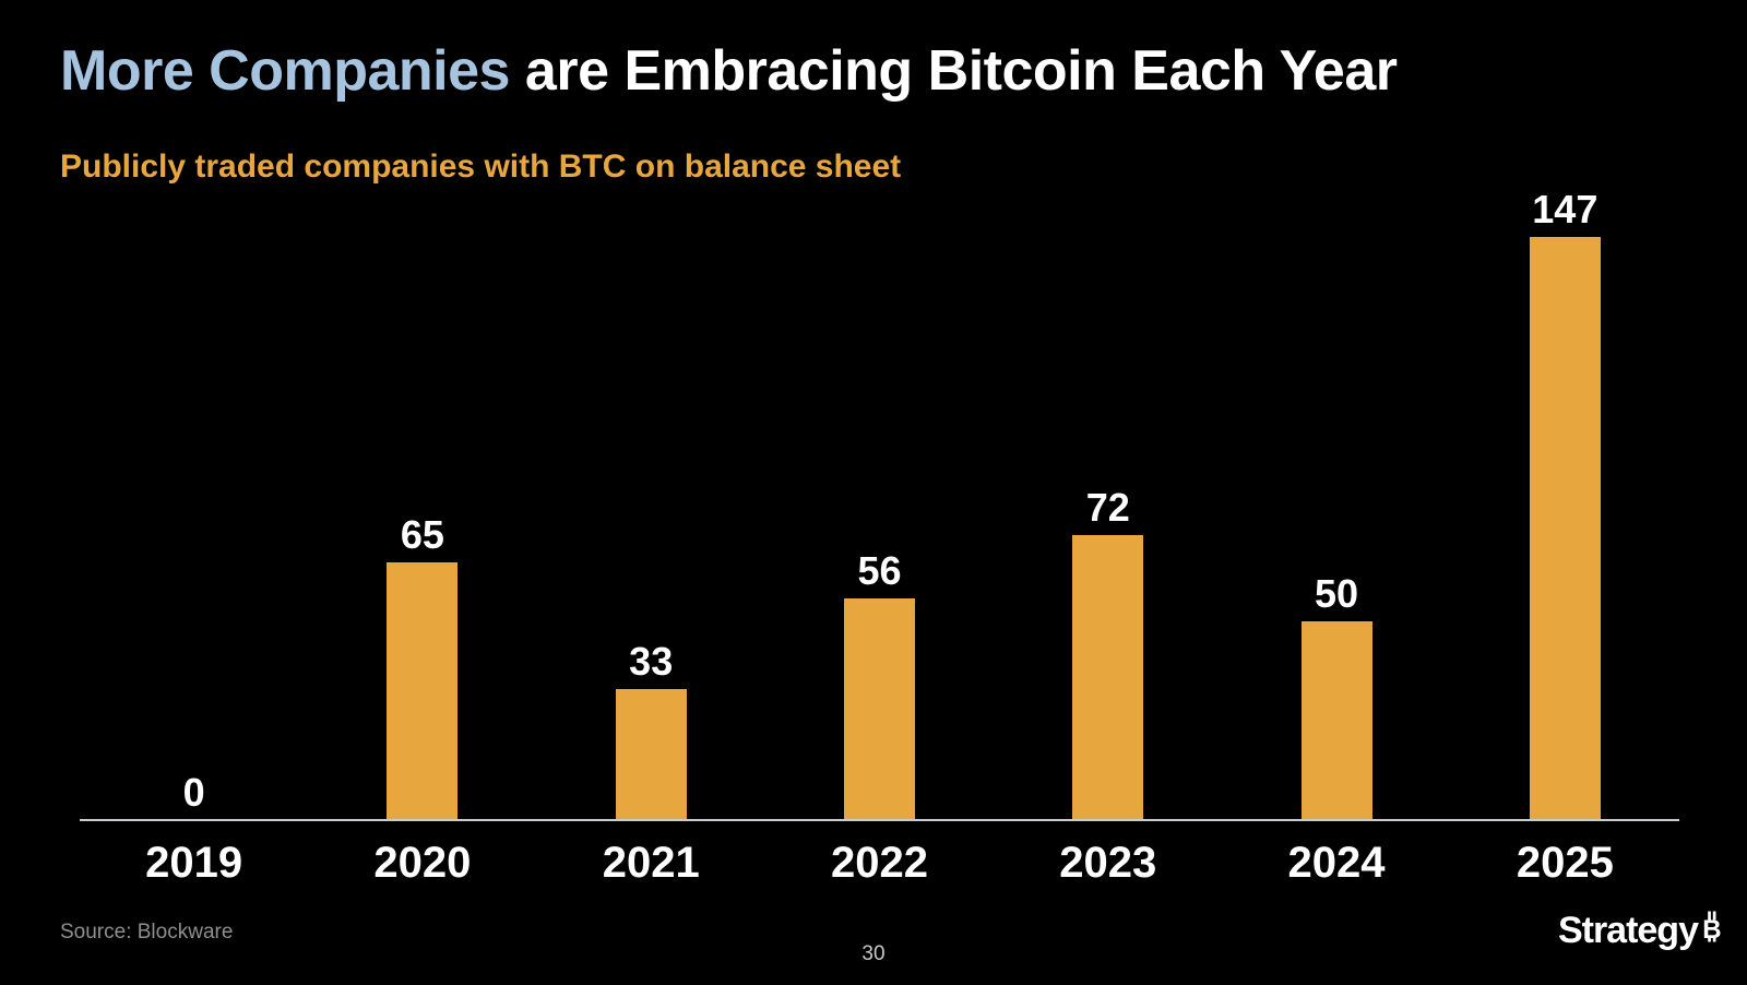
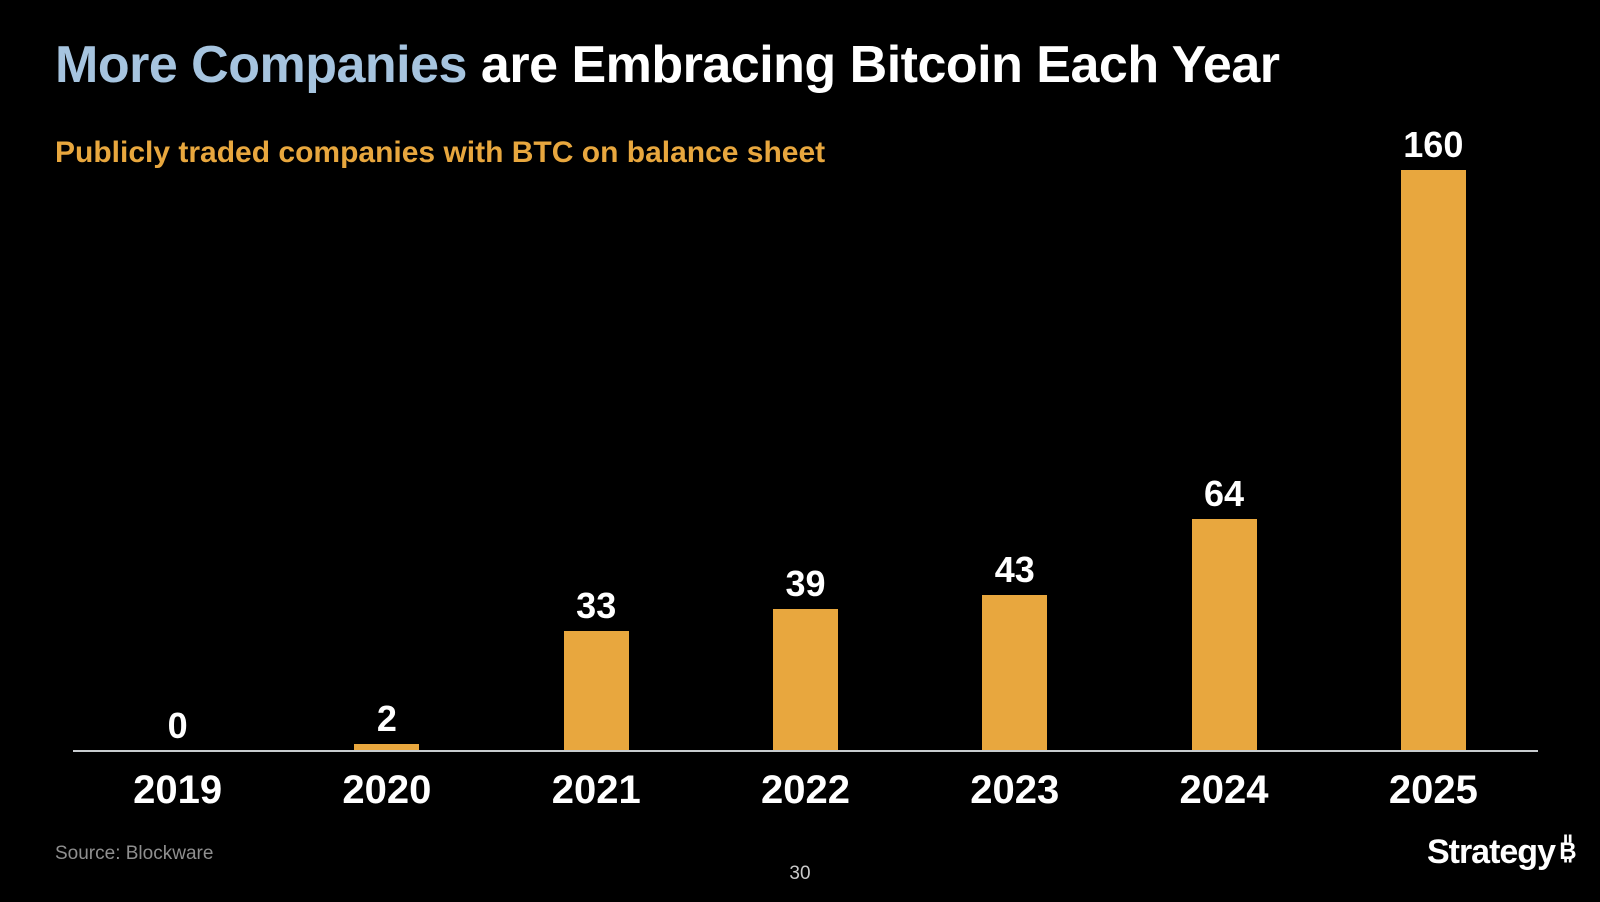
2020: 65 -> 2
2022: 56 -> 39
2023: 72 -> 43
2024: 50 -> 64
2025: 147 -> 160
